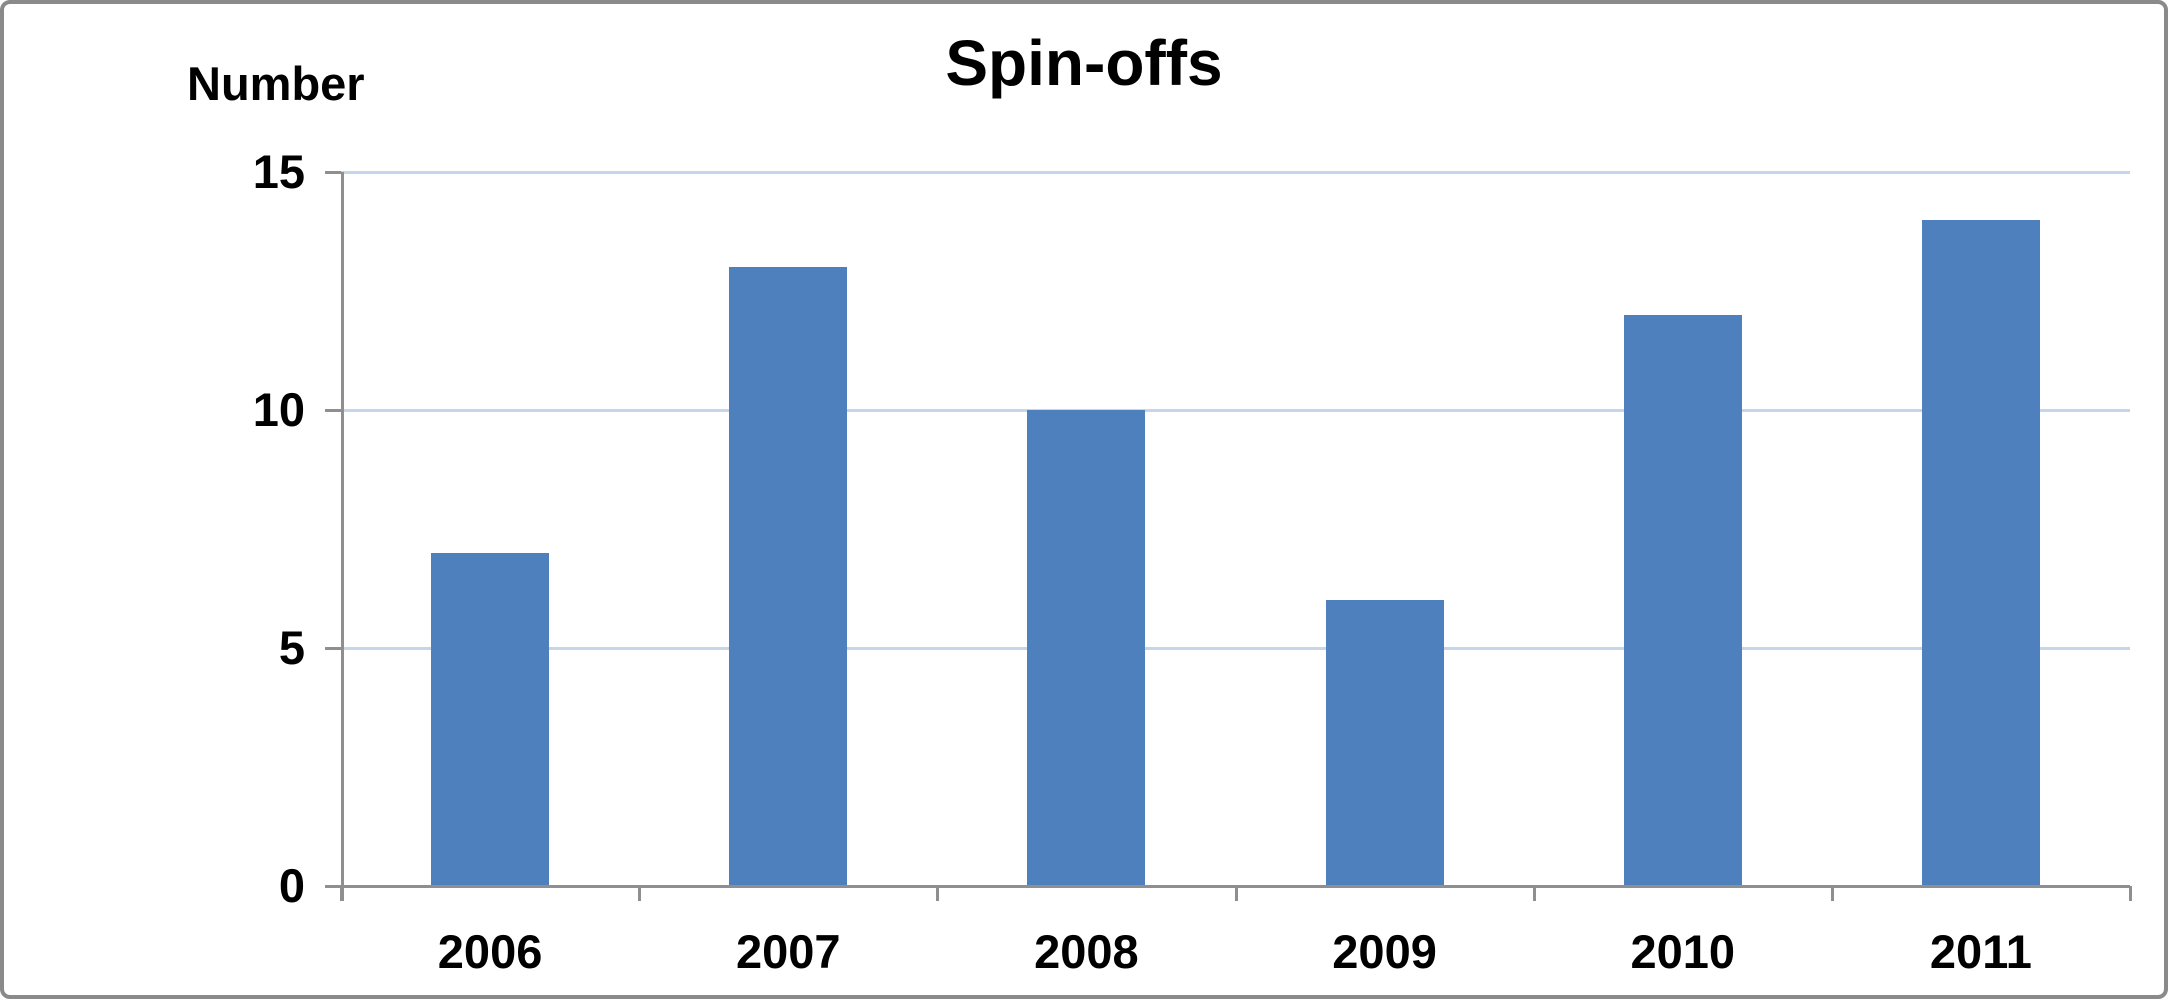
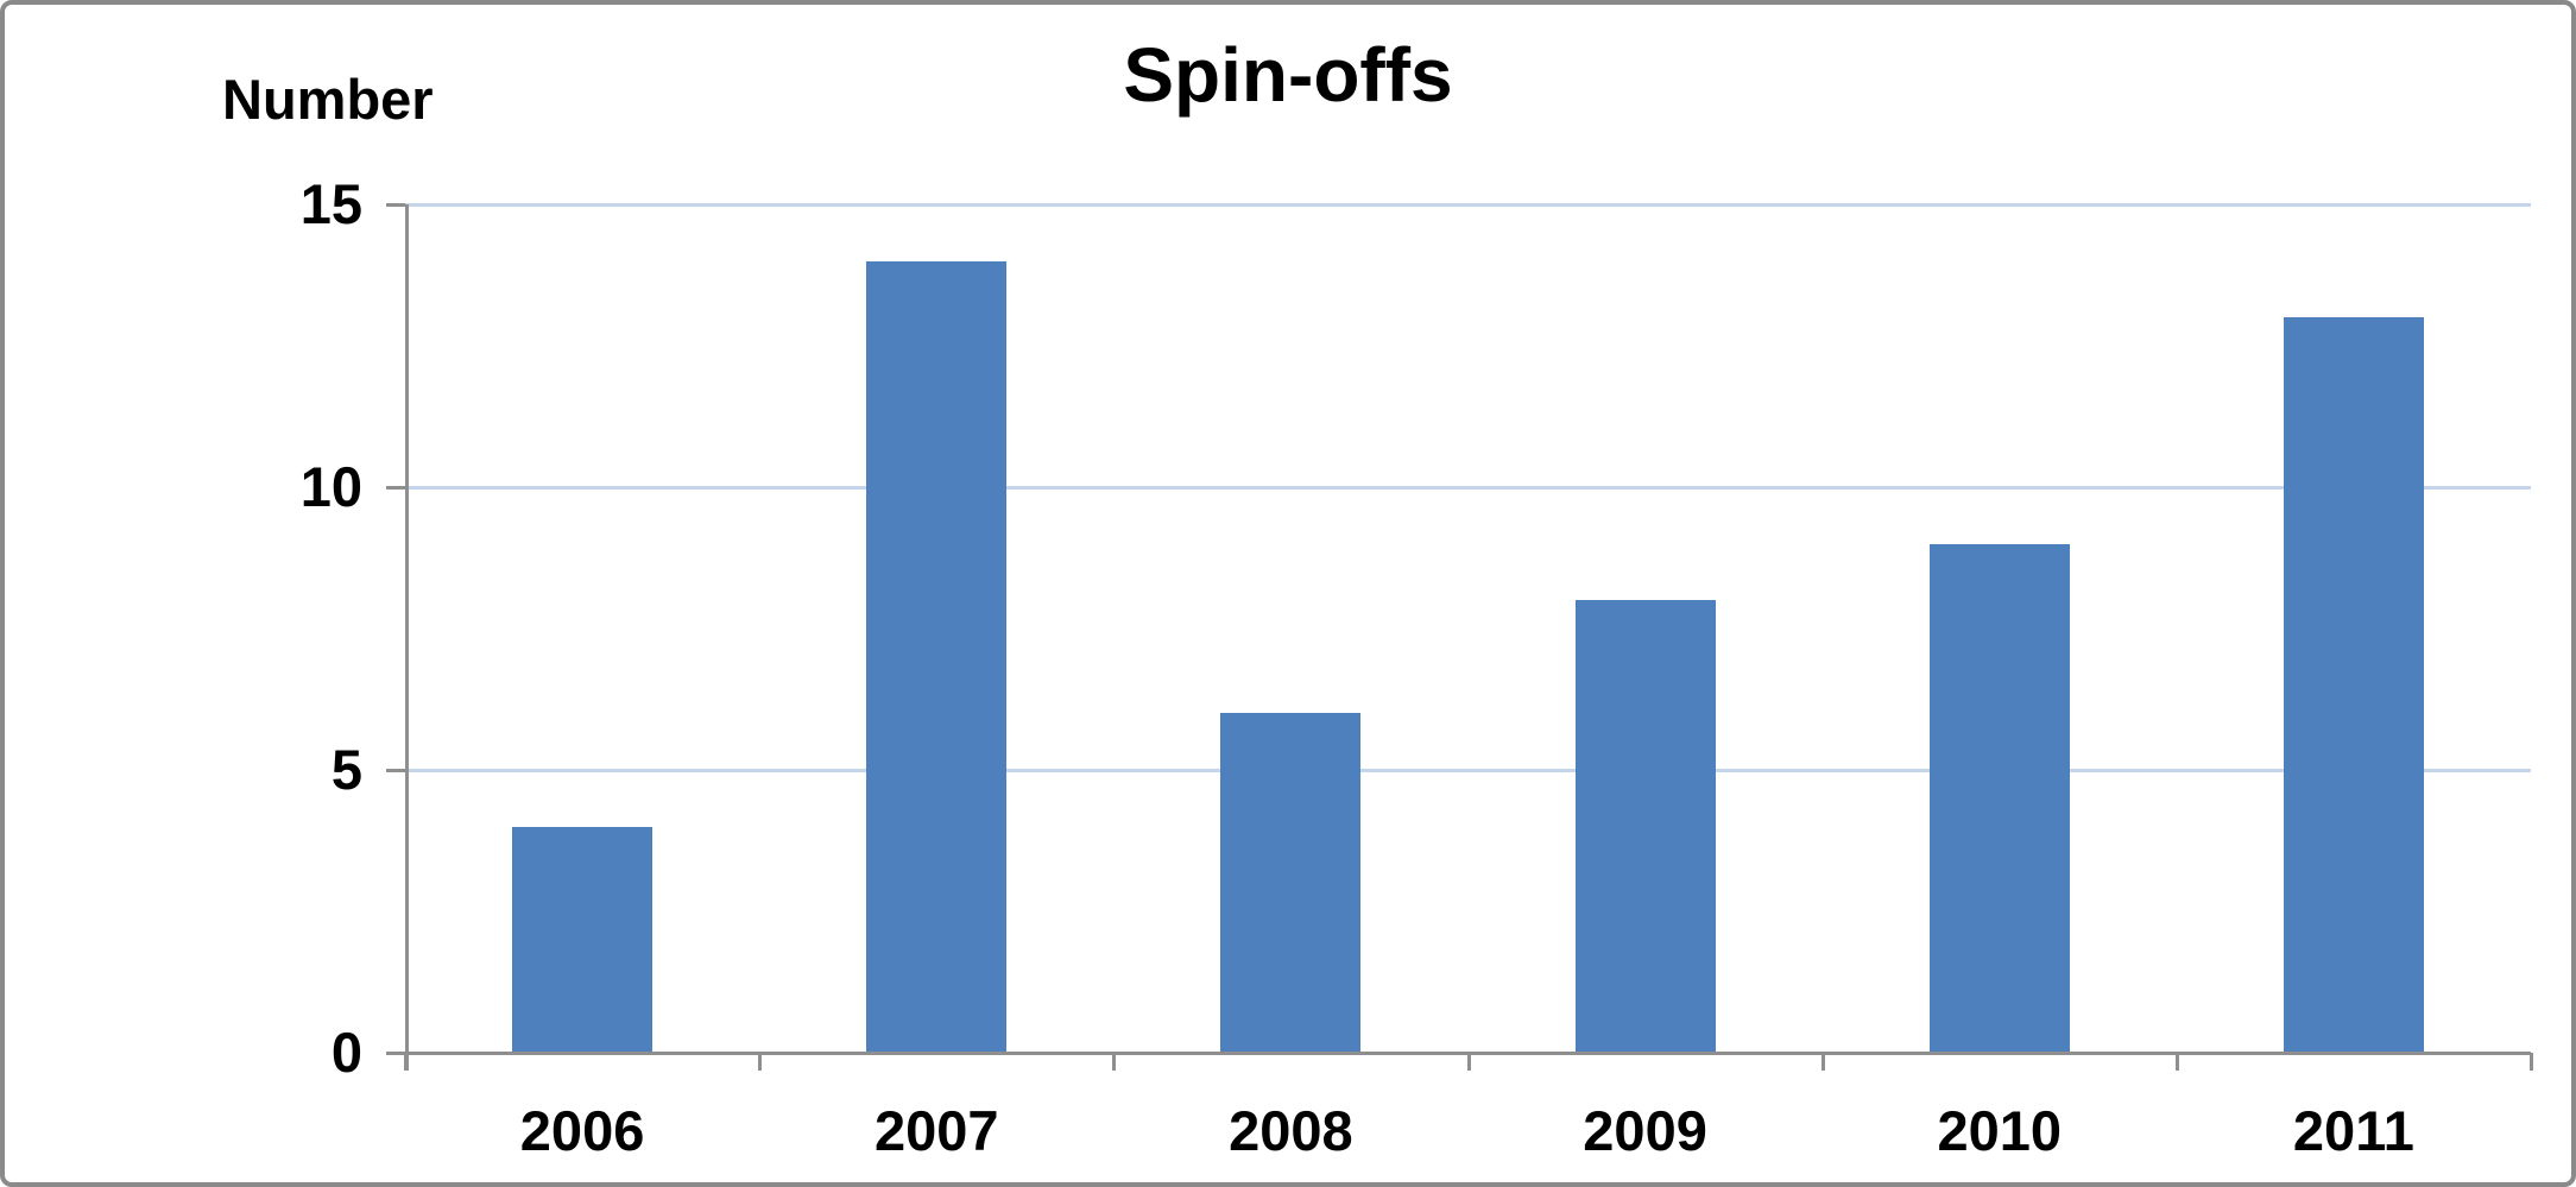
2006: 7 -> 4
2007: 13 -> 14
2008: 10 -> 6
2009: 6 -> 8
2010: 12 -> 9
2011: 14 -> 13
